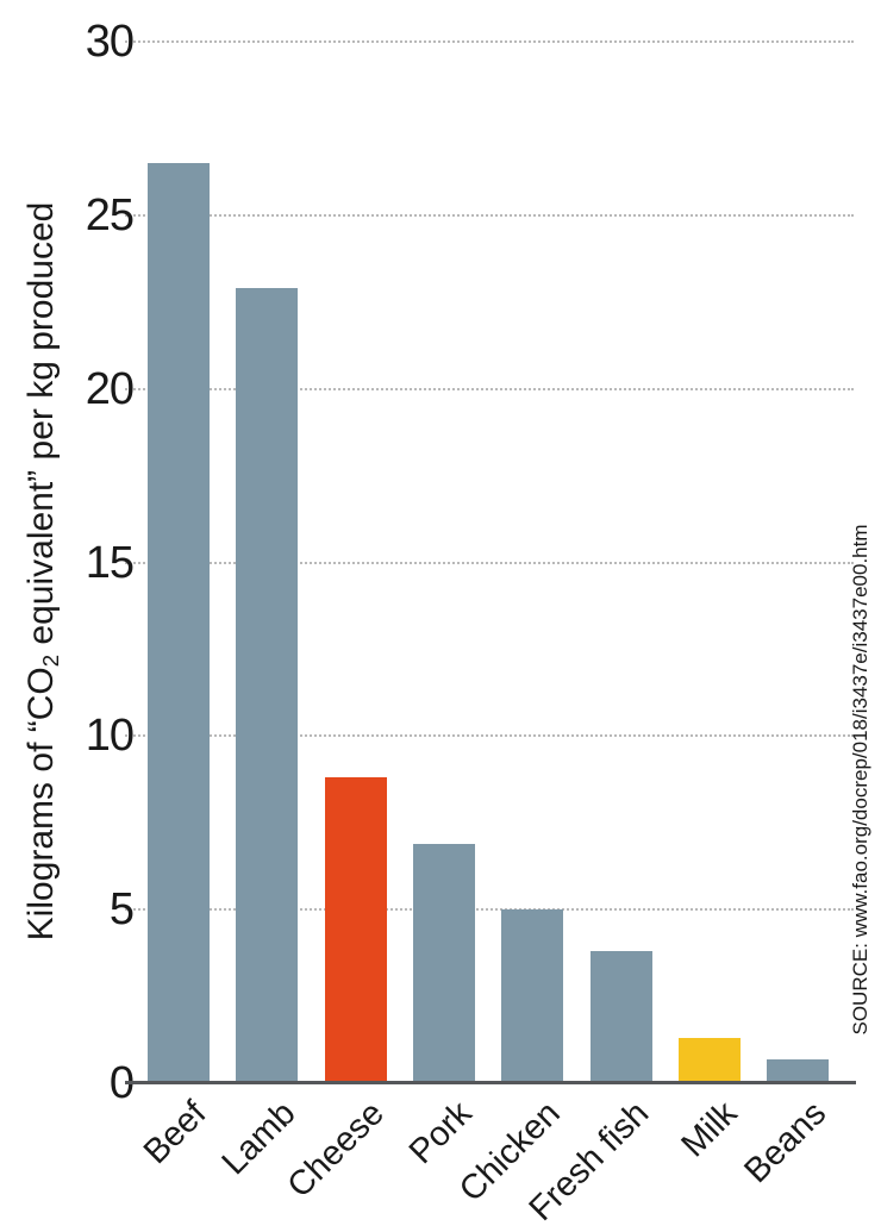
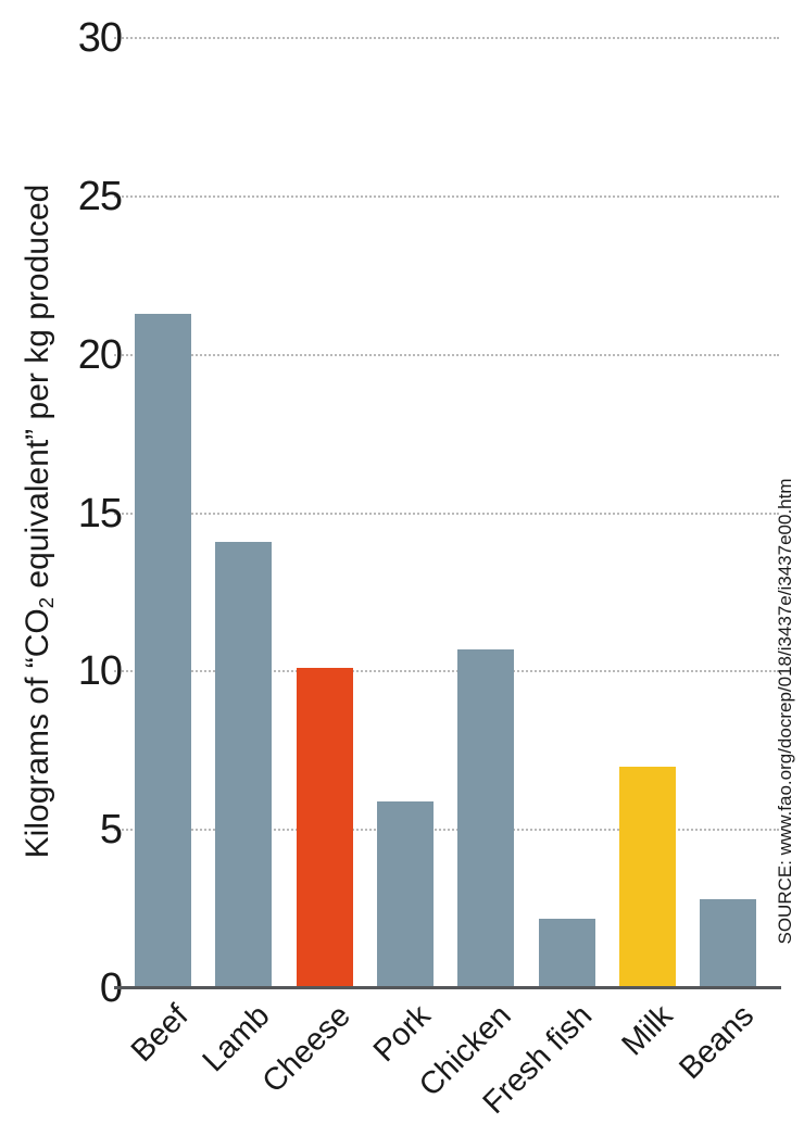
Beef: 26.5 -> 21.3
Lamb: 22.9 -> 14.1
Cheese: 8.8 -> 10.1
Pork: 6.9 -> 5.9
Chicken: 5.0 -> 10.7
Fresh fish: 3.8 -> 2.2
Milk: 1.3 -> 7.0
Beans: 0.7 -> 2.8
